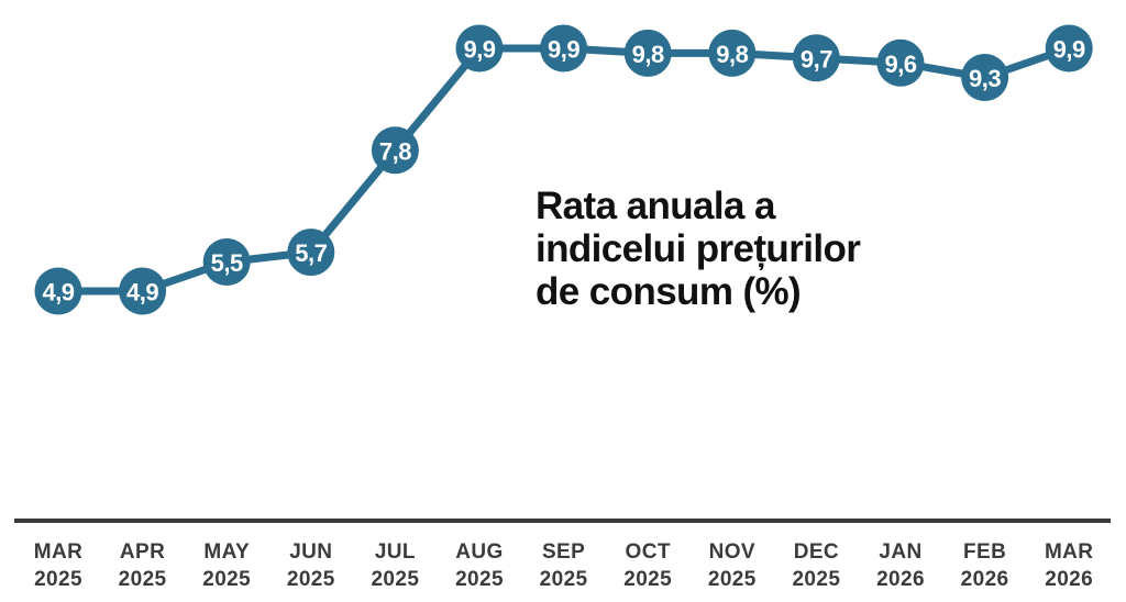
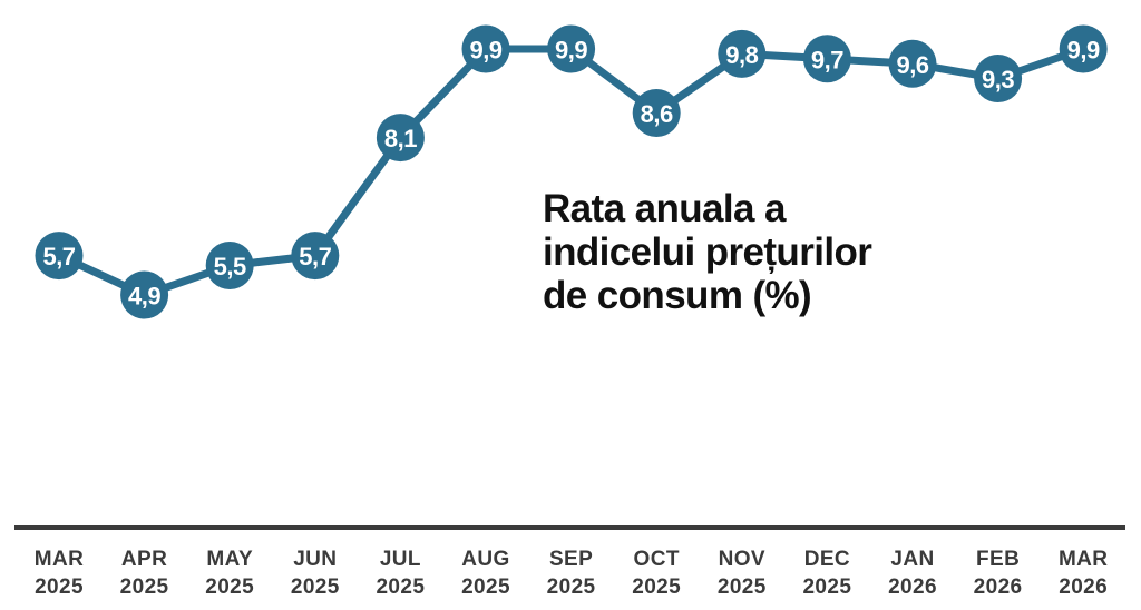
MAR 2025: 4,9 -> 5,7
JUL 2025: 7,8 -> 8,1
OCT 2025: 9,8 -> 8,6
